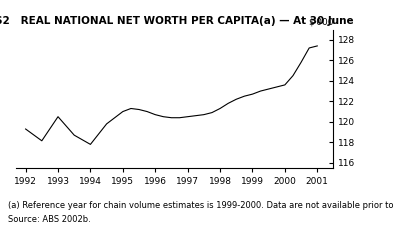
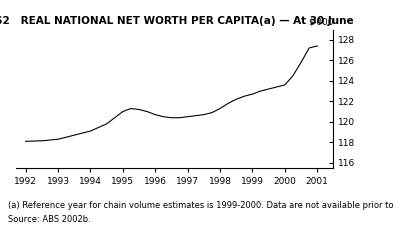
1992: 119.3 -> 118.1
1993: 120.5 -> 118.3
1994: 117.8 -> 119.1
